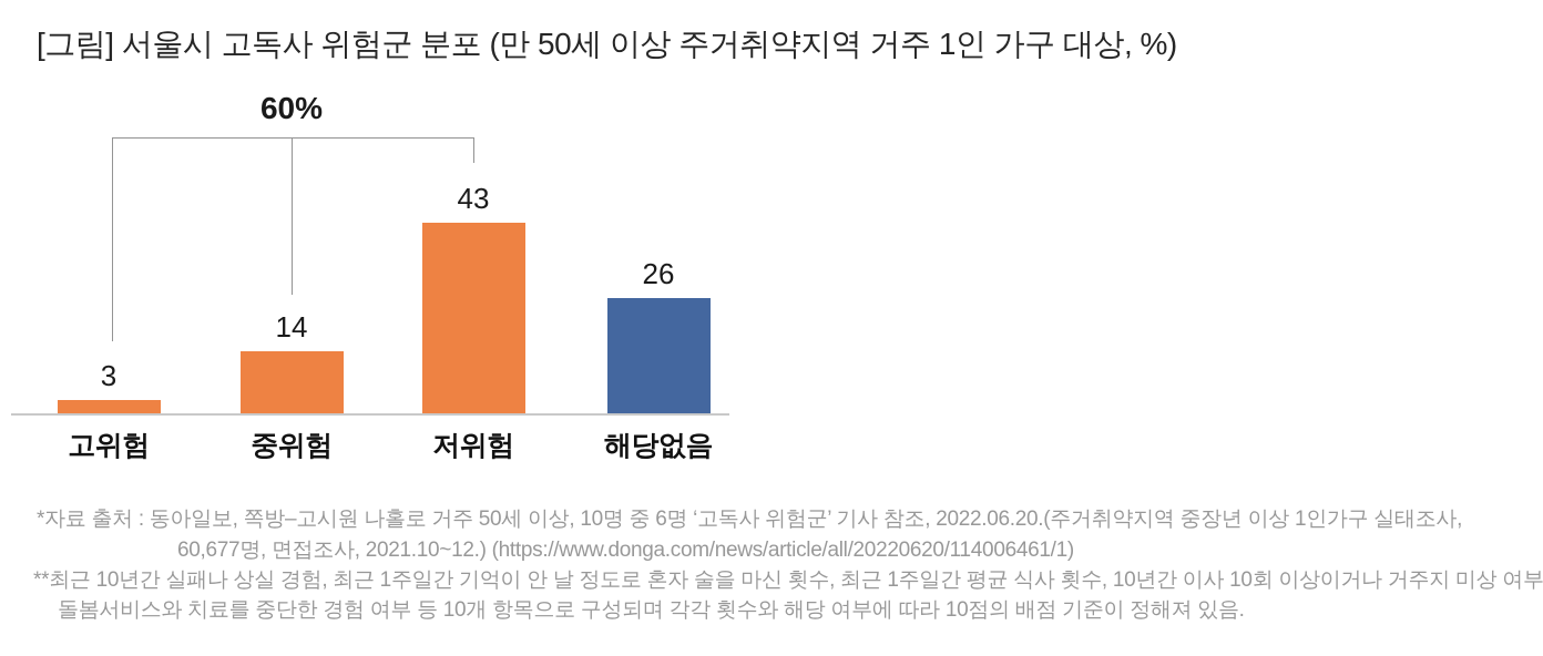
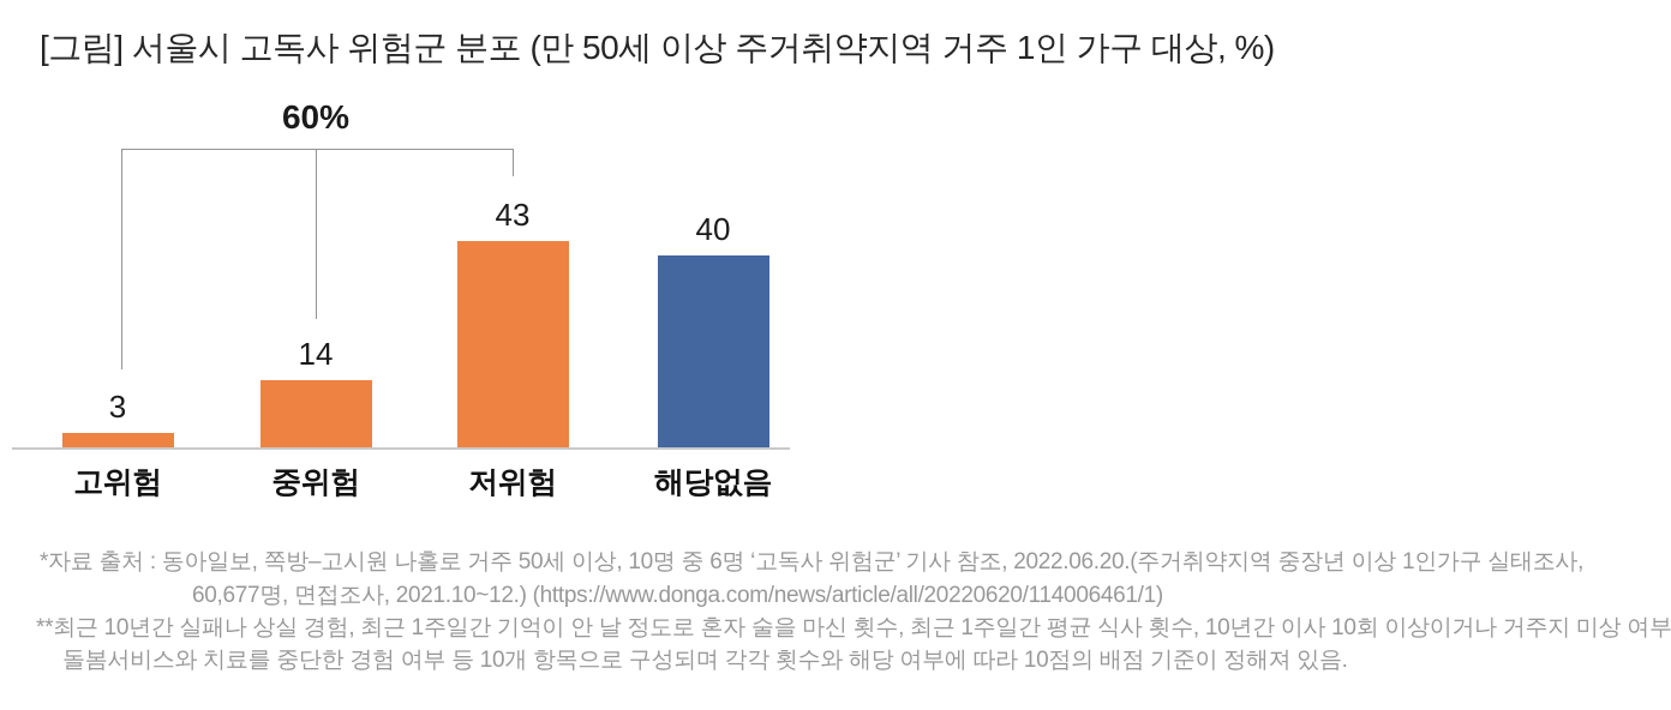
해당없음: 26 -> 40
